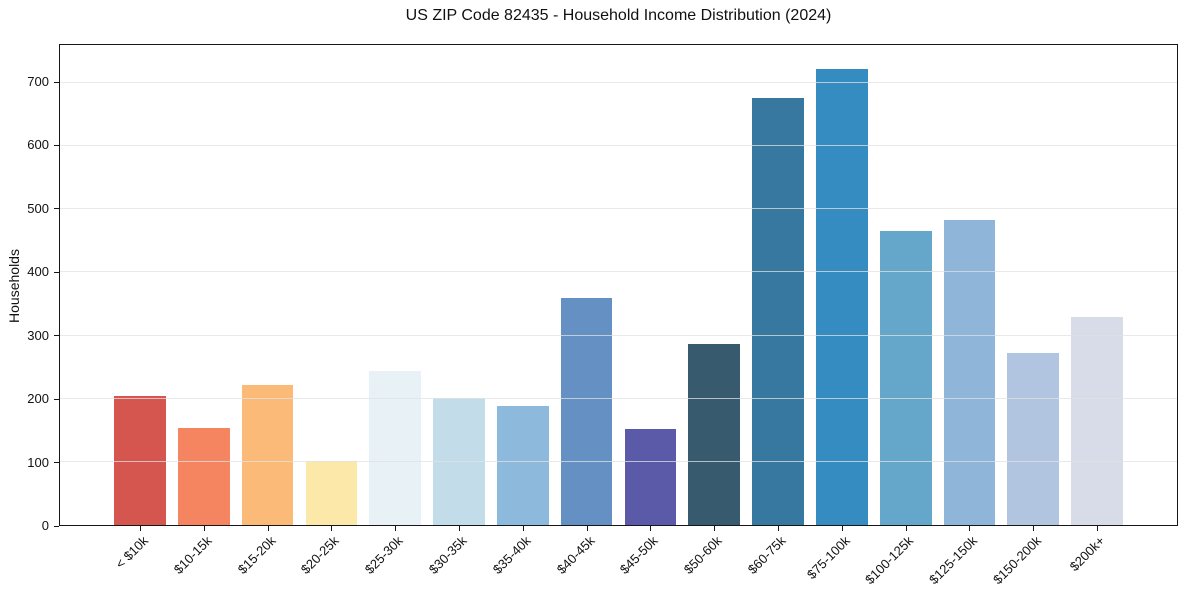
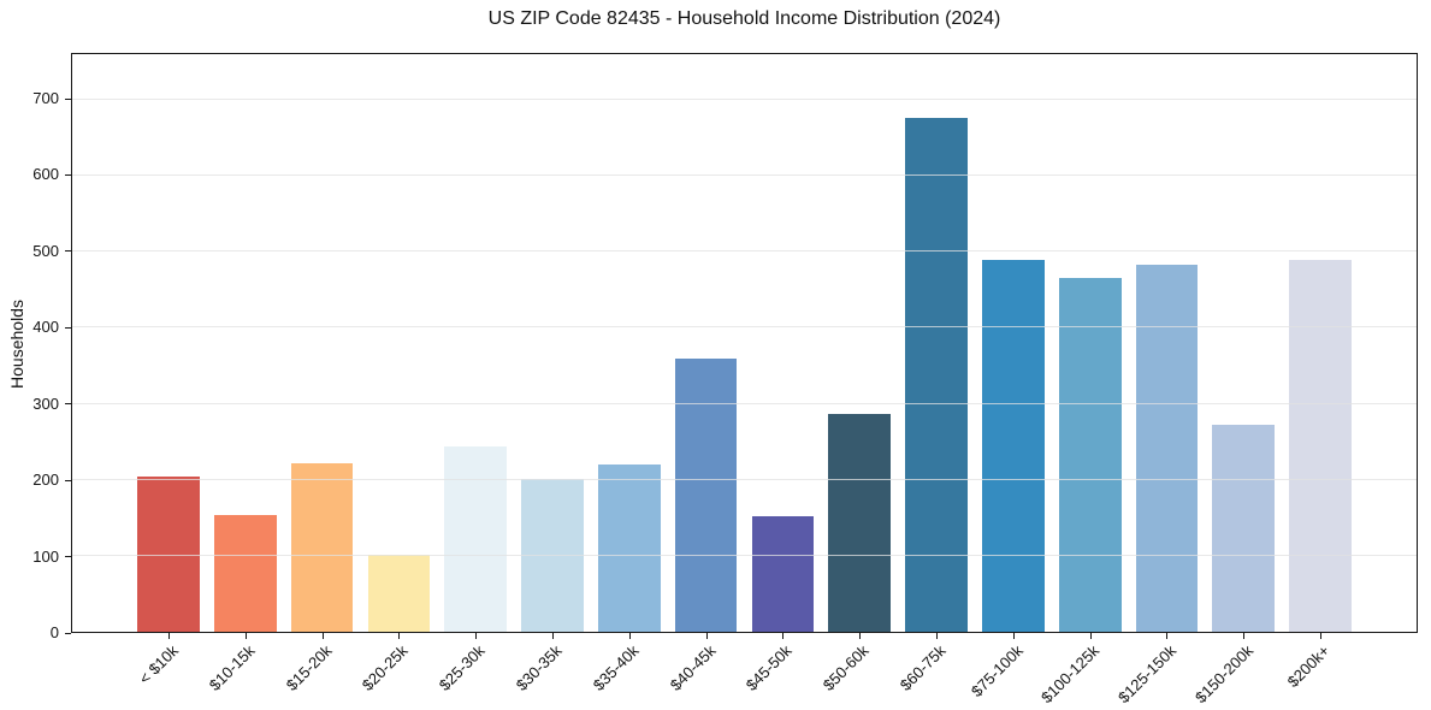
$35-40k: 190 -> 220
$75-100k: 720 -> 490
$200k+: 330 -> 490
